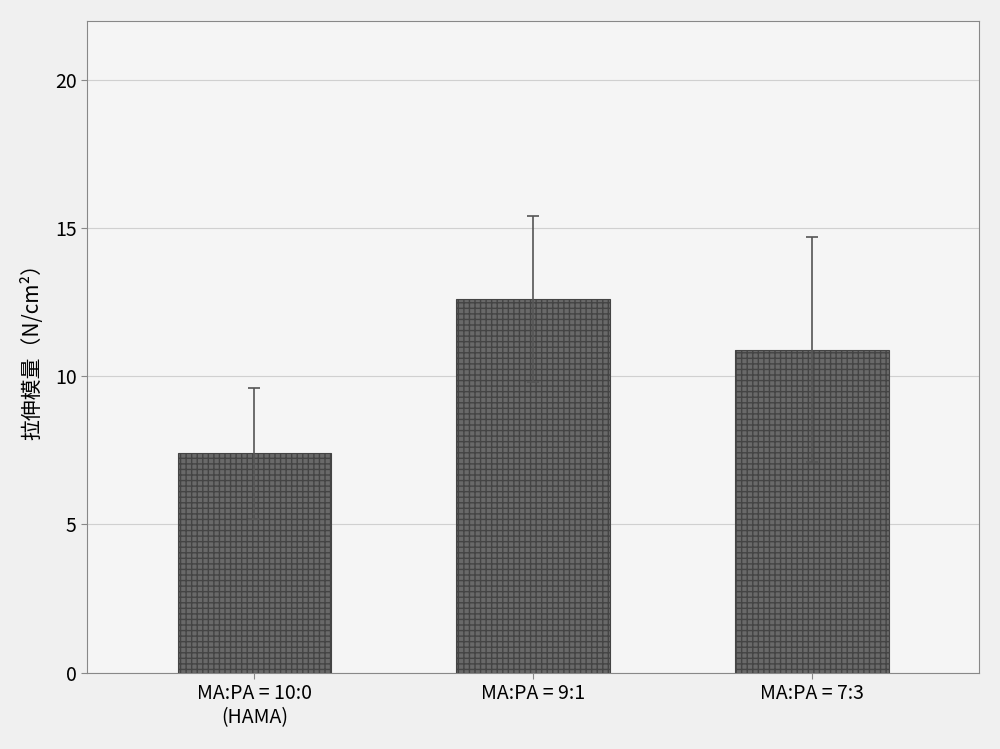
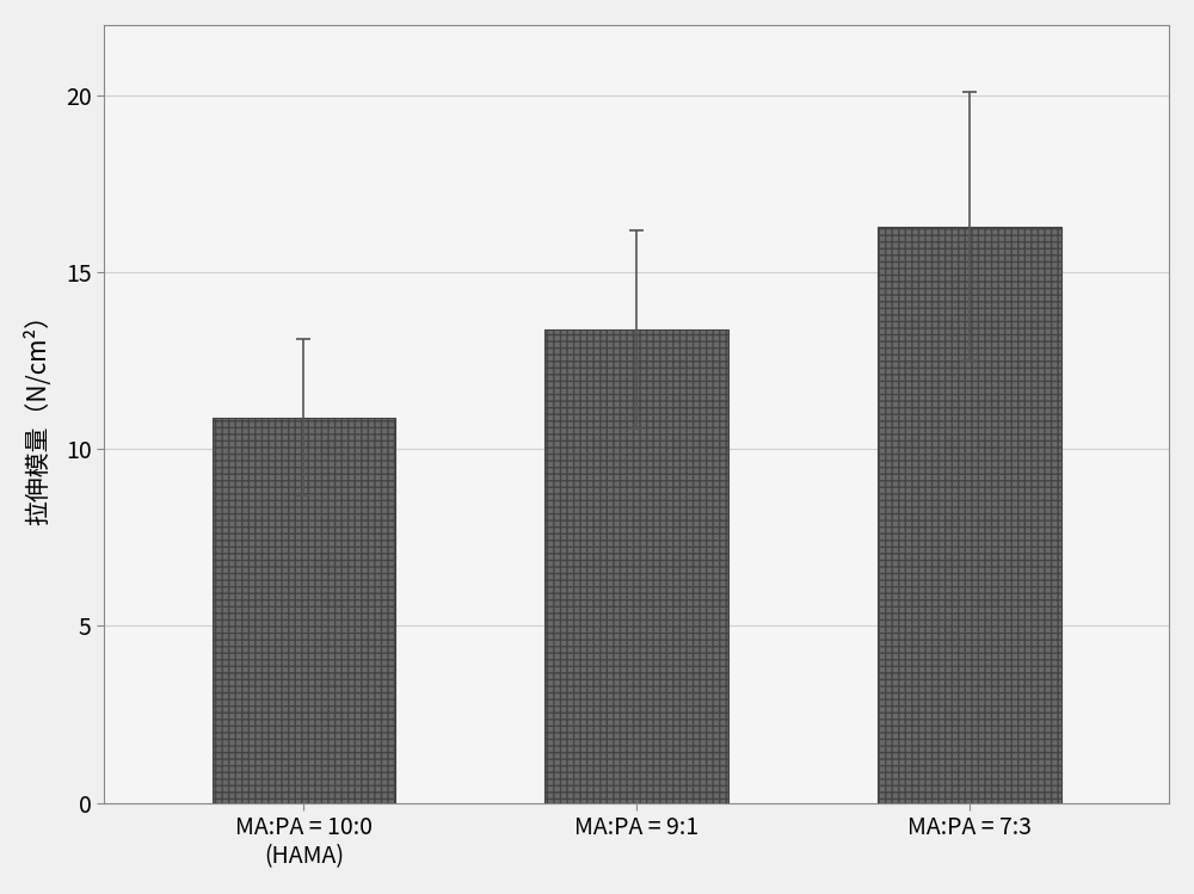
MA:PA = 10:0 (HAMA): 7.4 -> 10.9
MA:PA = 9:1: 12.6 -> 13.4
MA:PA = 7:3: 10.9 -> 16.3
